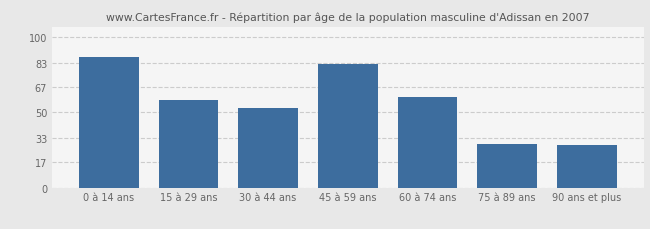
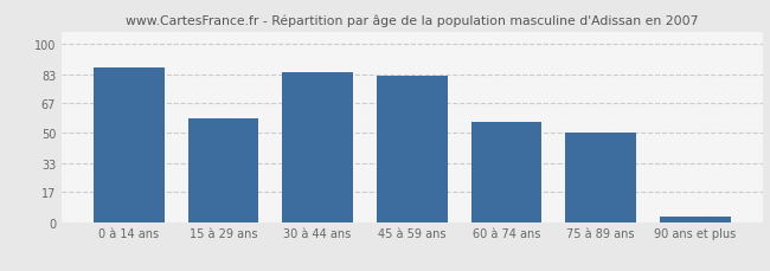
30 à 44 ans: 53 -> 84
60 à 74 ans: 60 -> 56
75 à 89 ans: 29 -> 50
90 ans et plus: 28 -> 3
